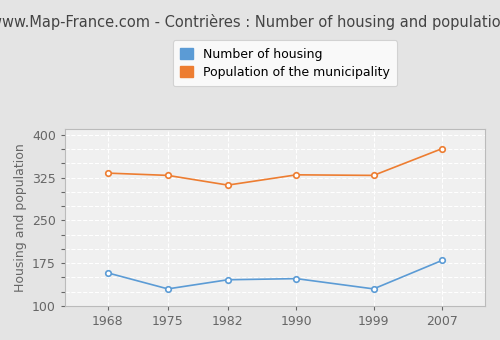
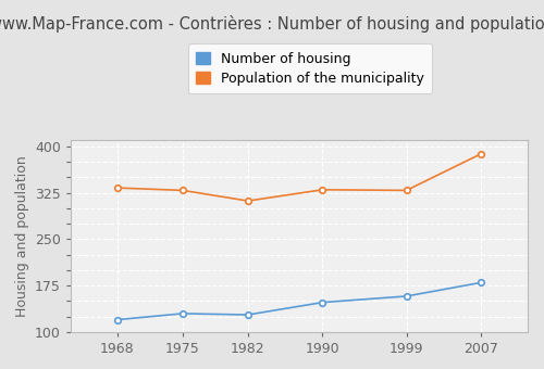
Number of housing/1968: 158 -> 120
Number of housing/1982: 146 -> 128
Number of housing/1999: 130 -> 158
Population of the municipality/2007: 376 -> 388
